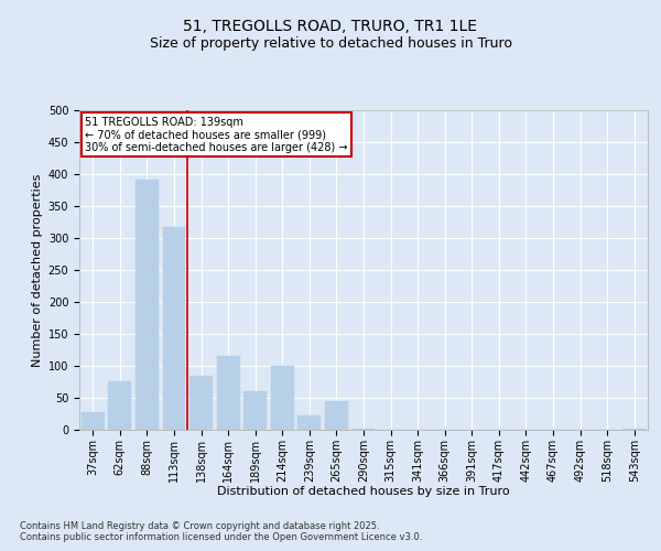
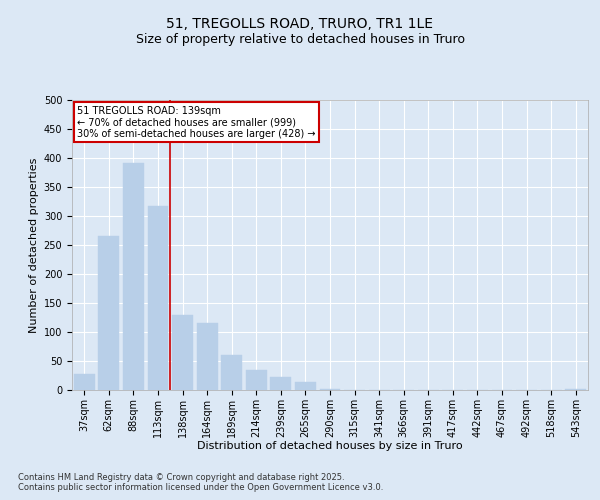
62sqm: 76 -> 265
138sqm: 84 -> 130
214sqm: 100 -> 35
265sqm: 44 -> 13
